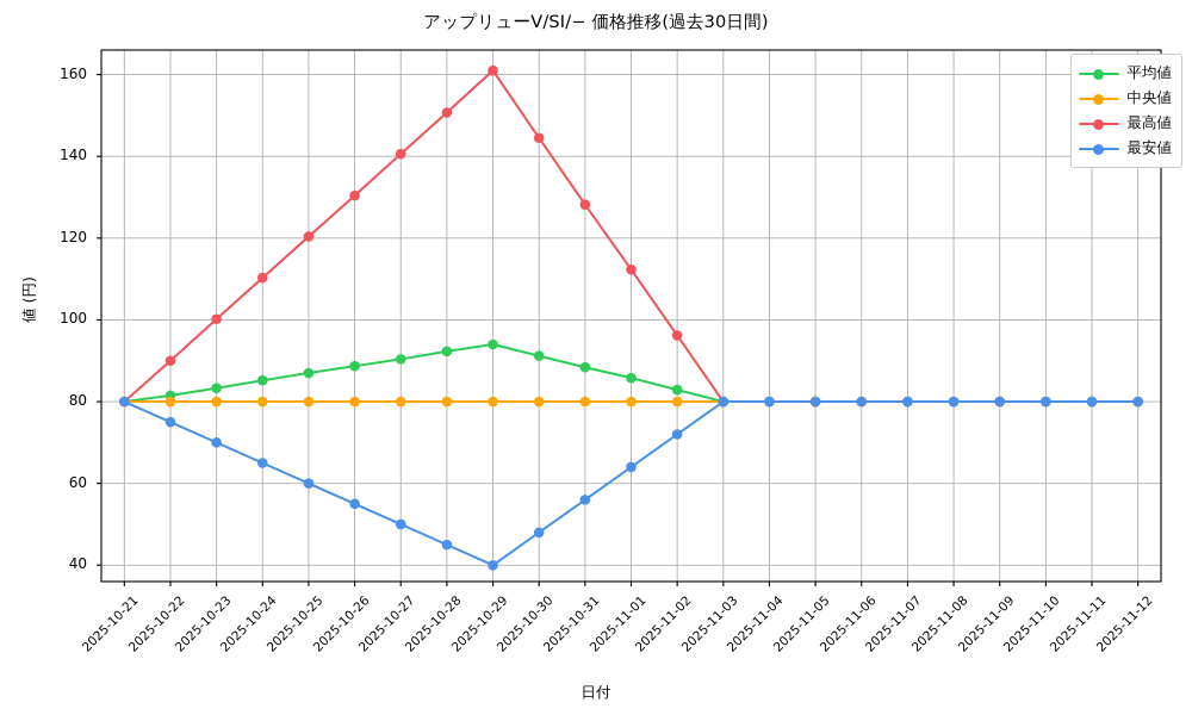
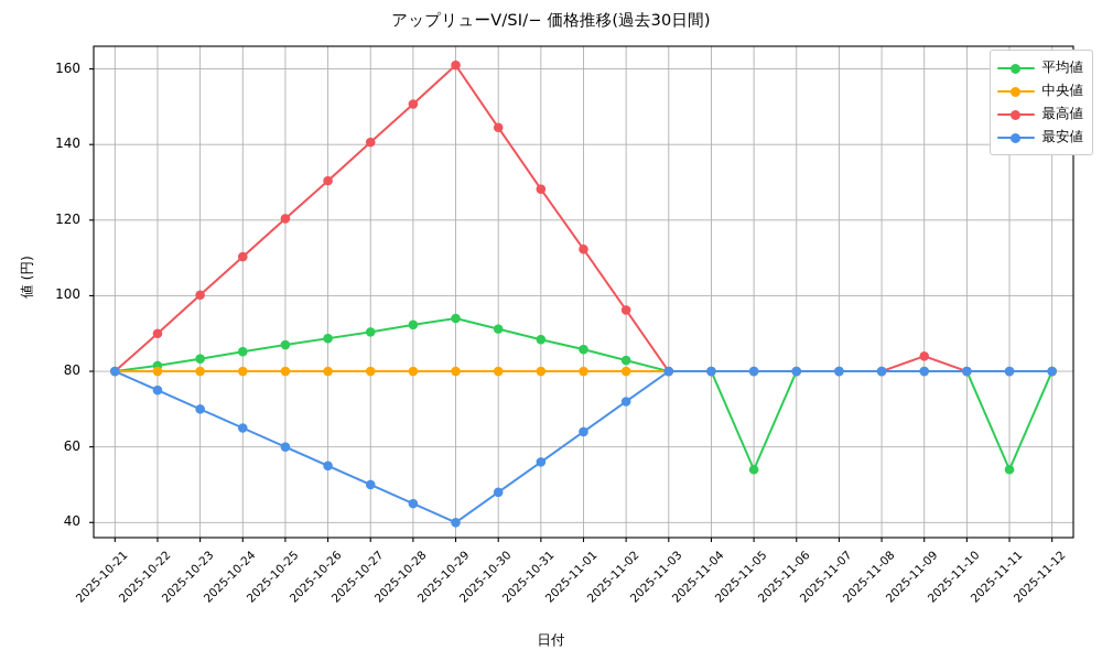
平均値/2025-11-05: 80 -> 54
最高値/2025-11-09: 80 -> 84
平均値/2025-11-11: 80 -> 54
